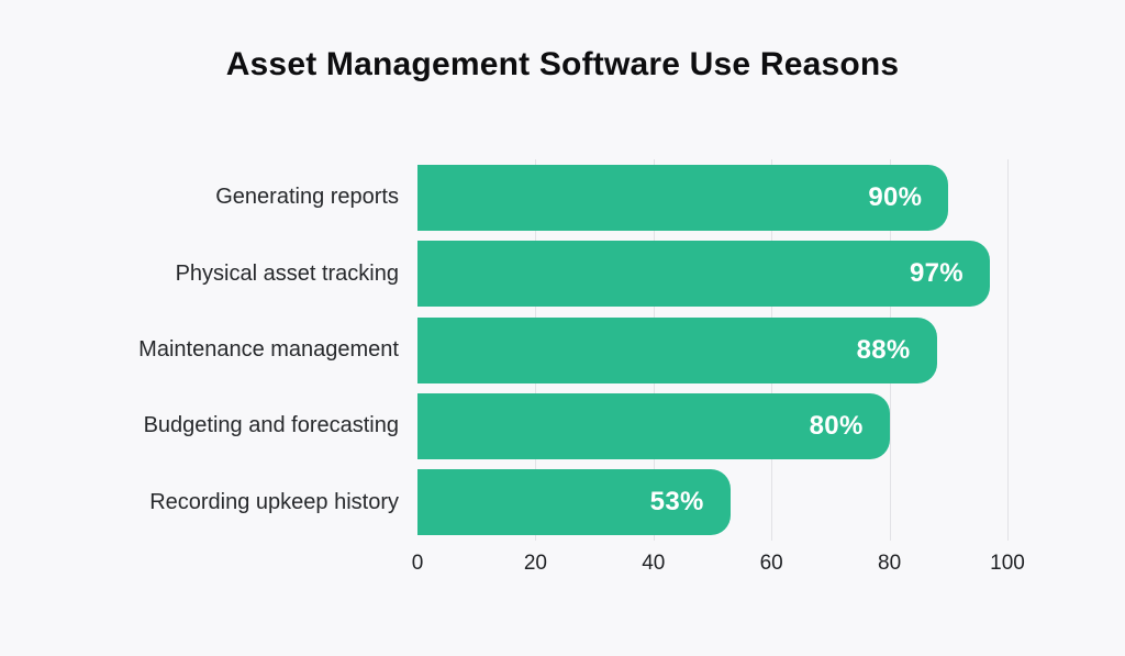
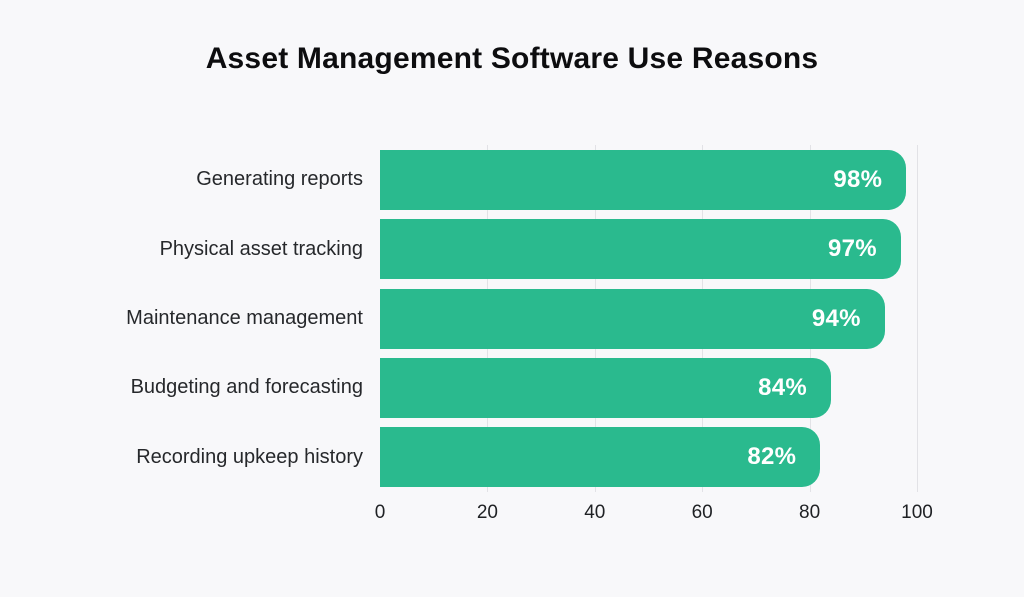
Generating reports: 90% -> 98%
Maintenance management: 88% -> 94%
Budgeting and forecasting: 80% -> 84%
Recording upkeep history: 53% -> 82%
